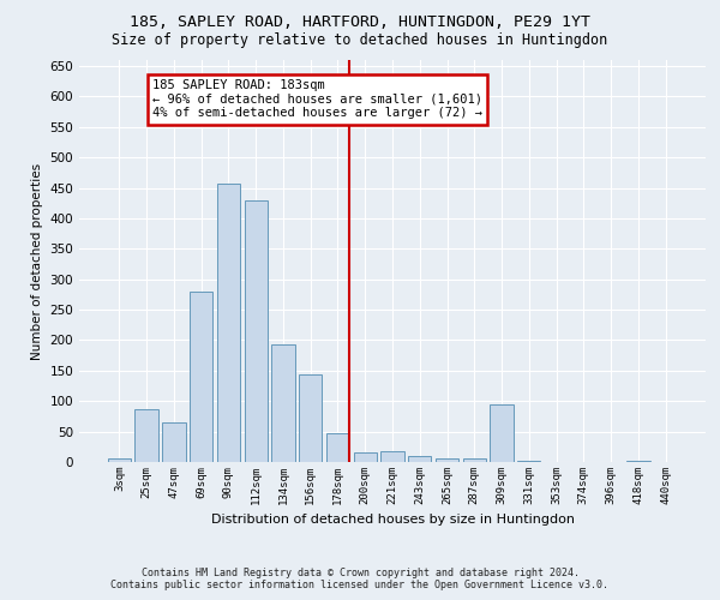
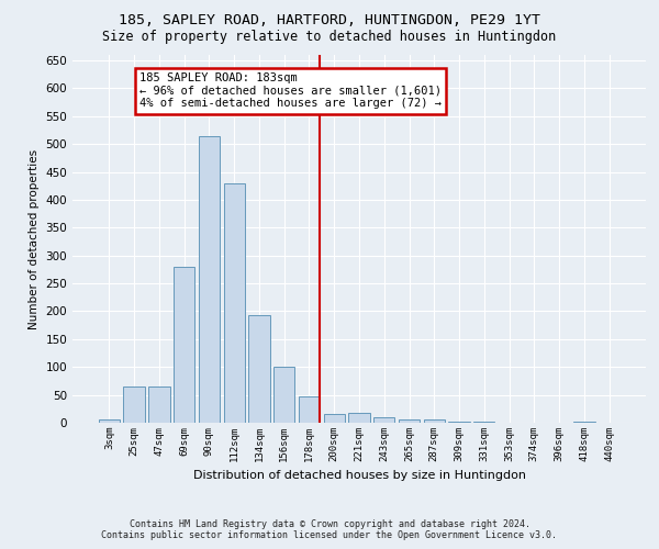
25sqm: 86 -> 65
90sqm: 458 -> 515
156sqm: 144 -> 100
309sqm: 94 -> 2
